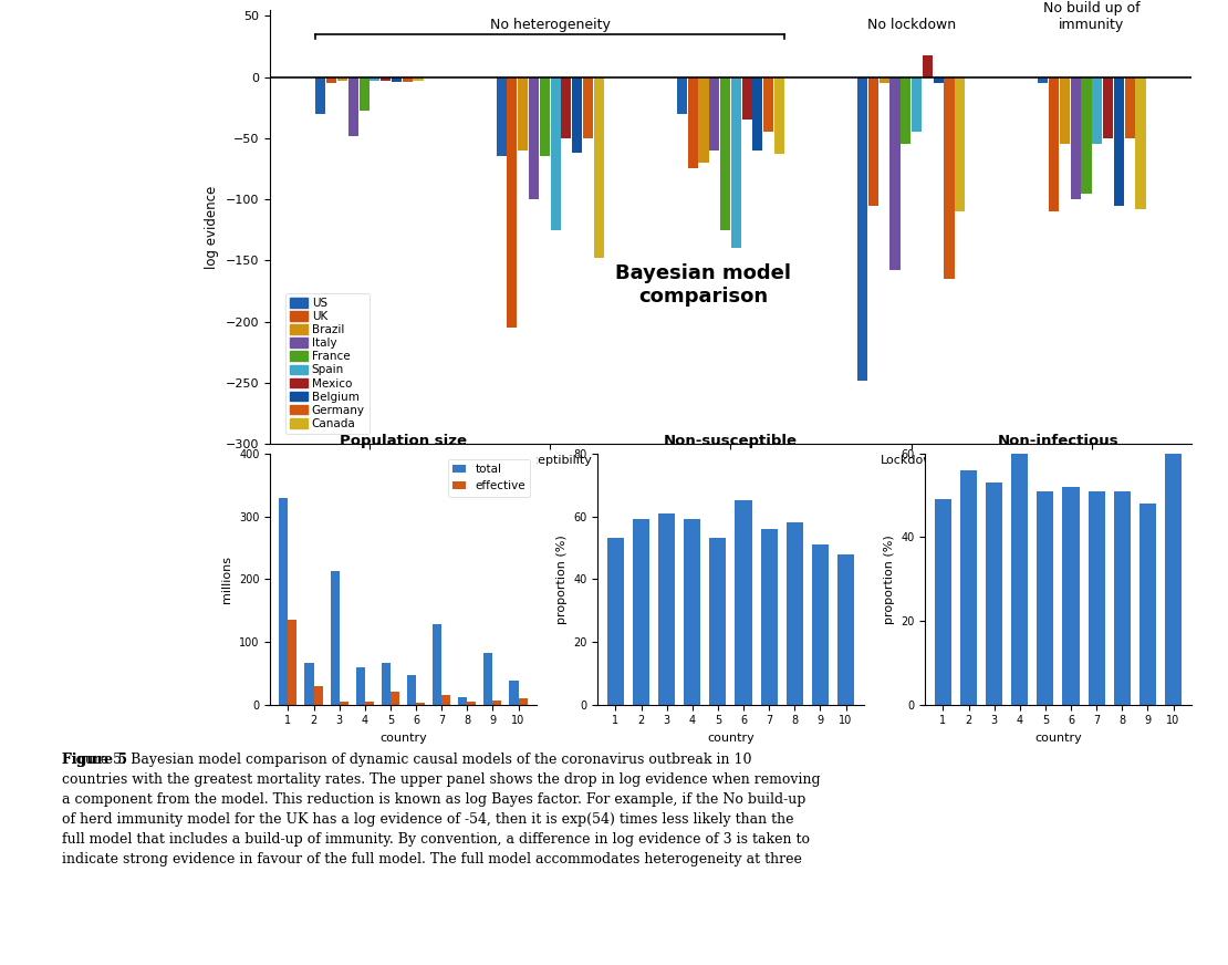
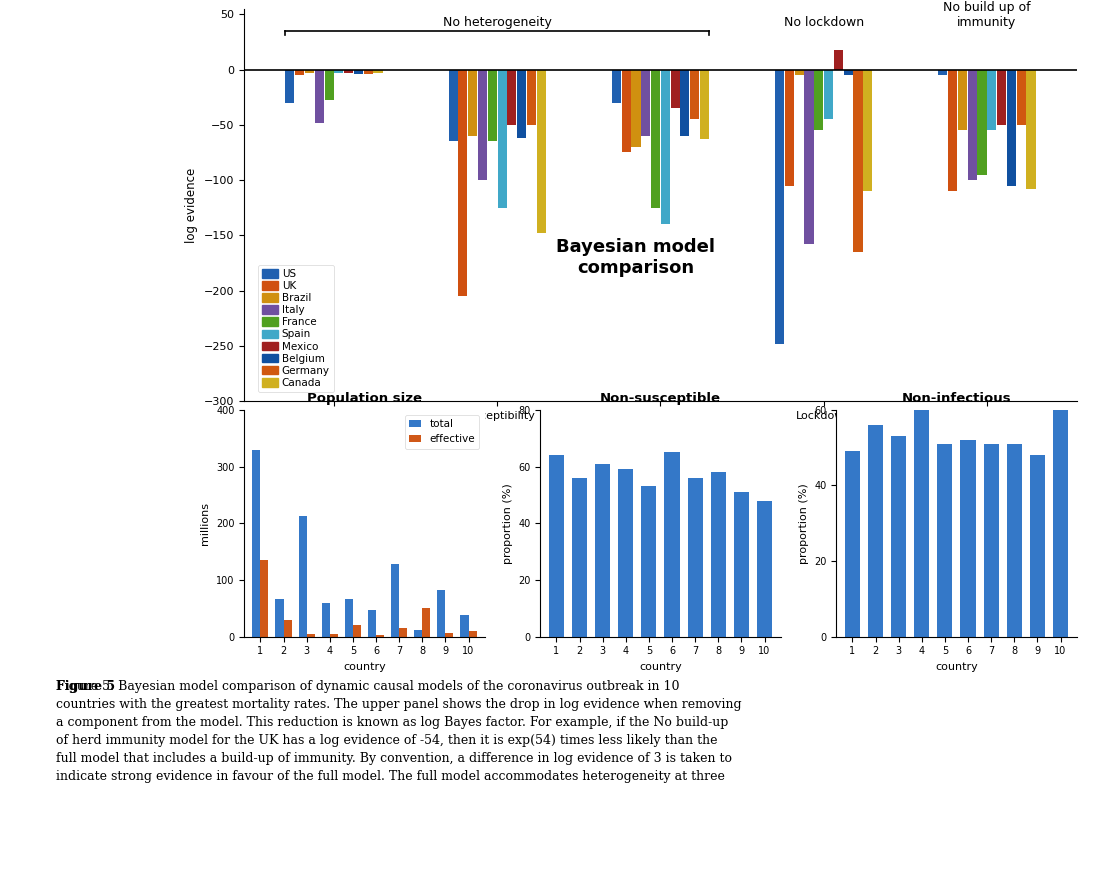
Population size/effective/8: 4 -> 50
Non-susceptible/1: 53 -> 64
Non-susceptible/2: 59 -> 56
